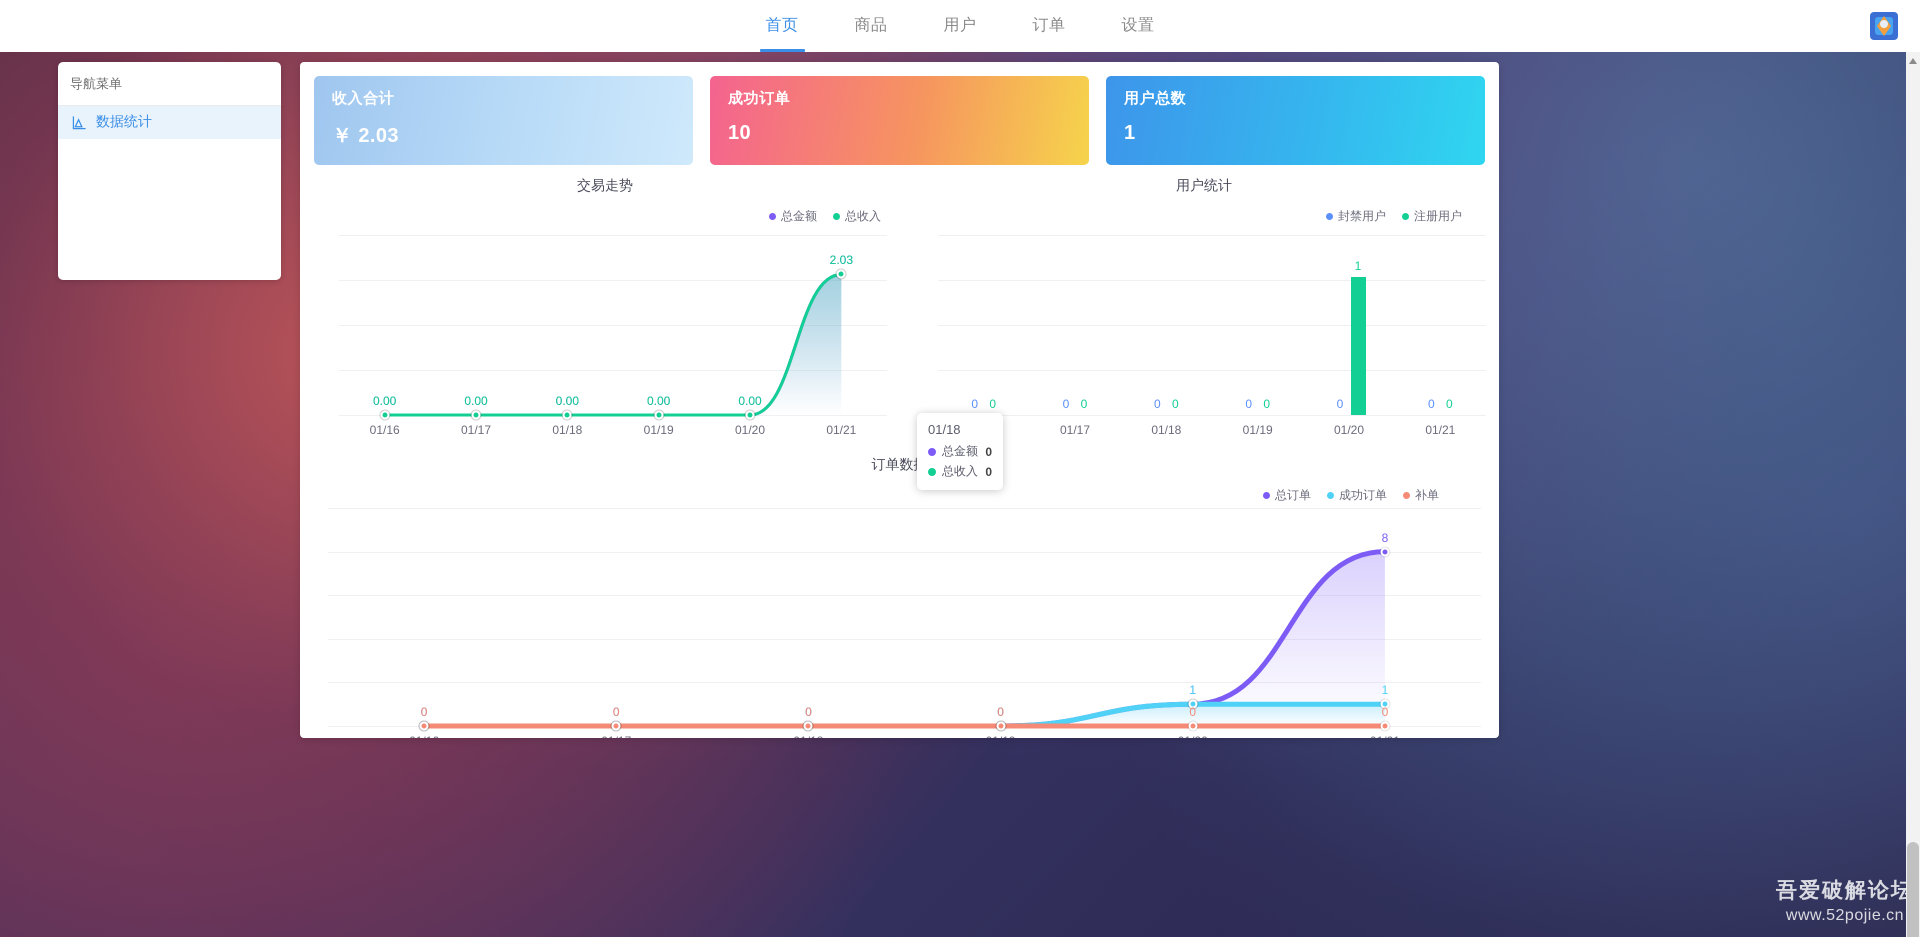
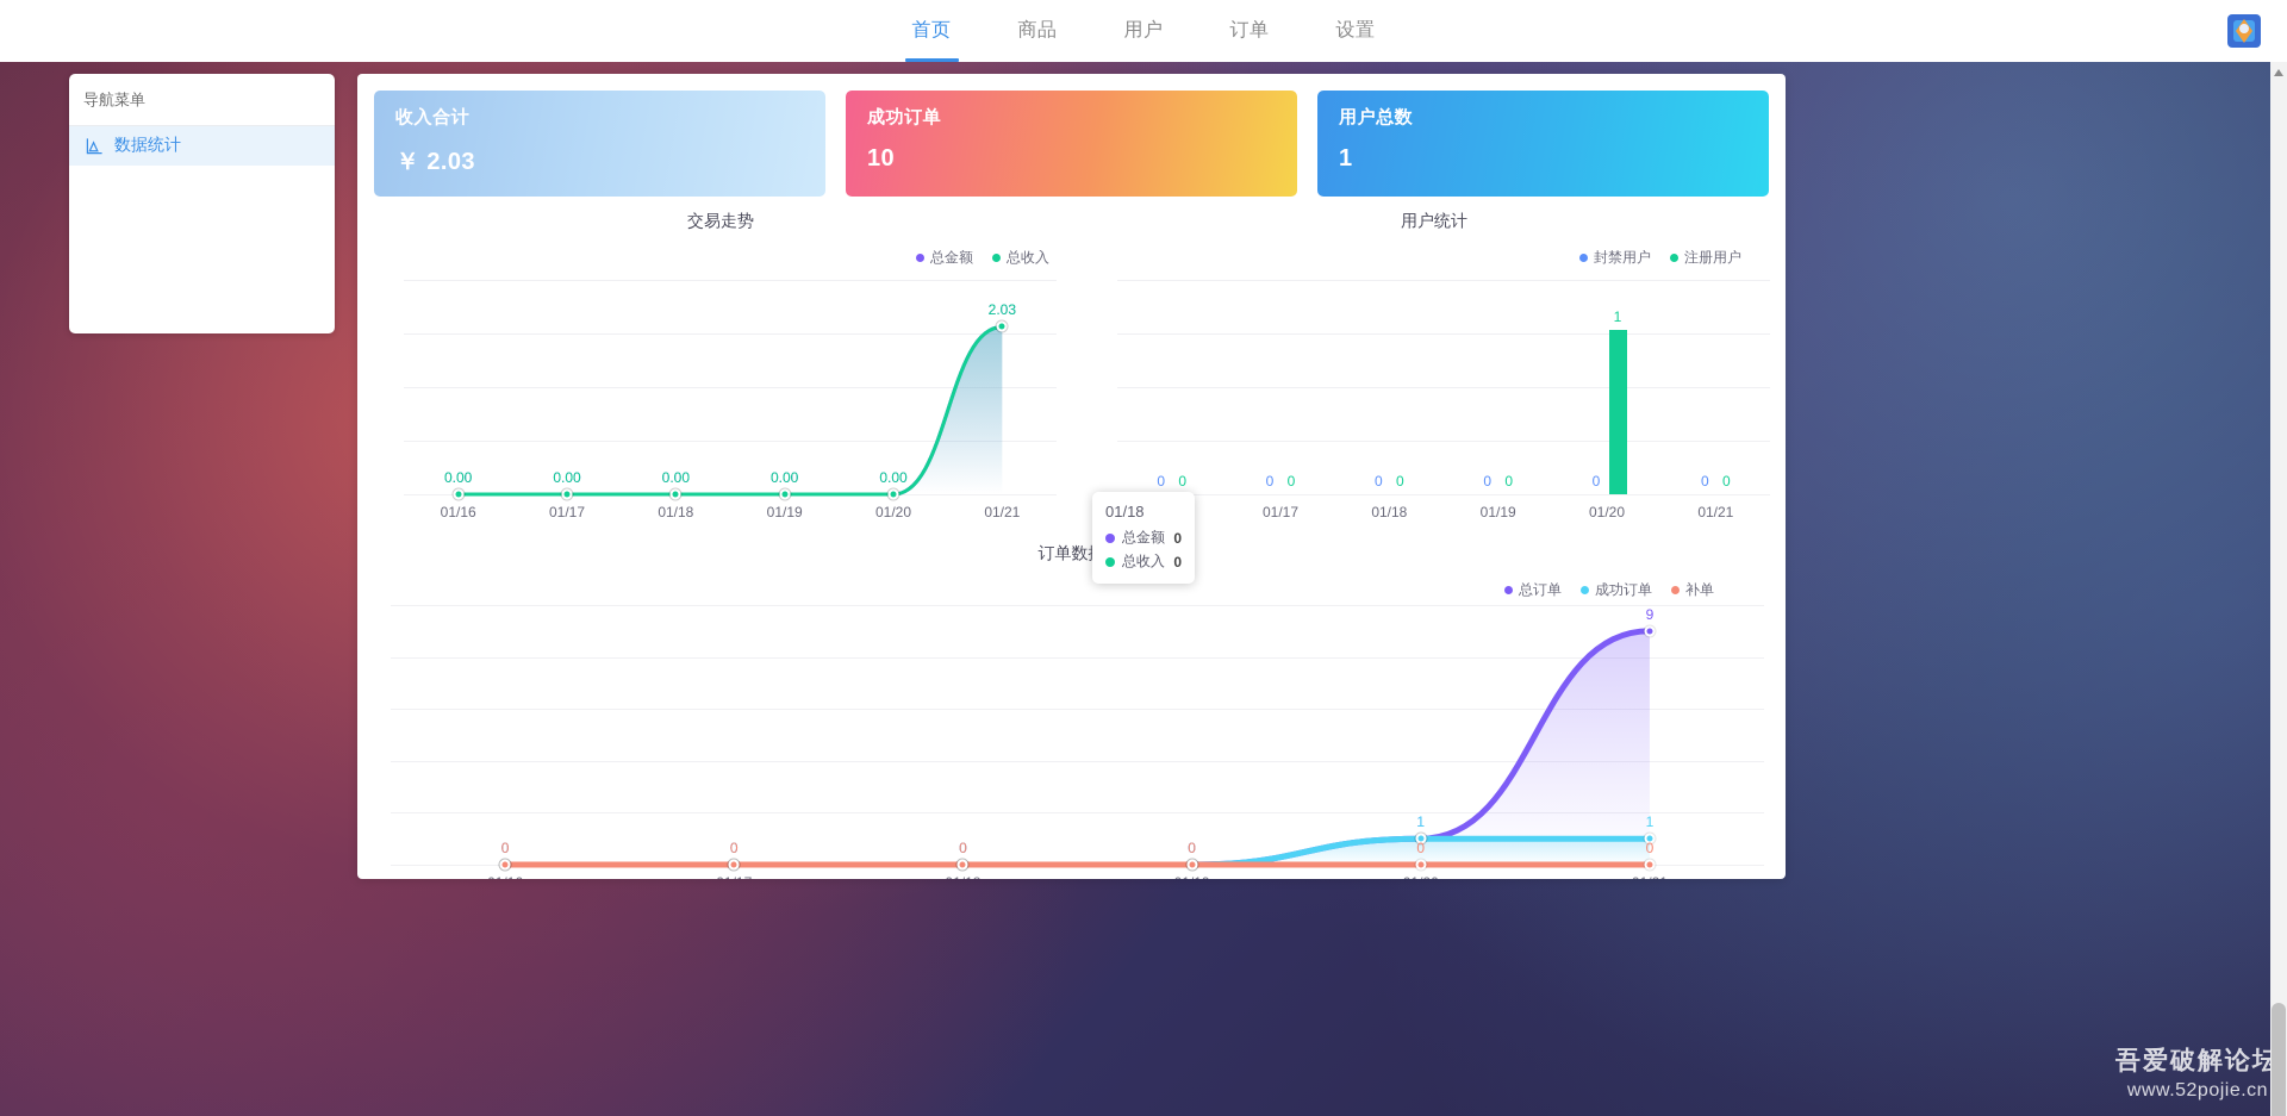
订单数据/总订单/01/21: 8 -> 9
